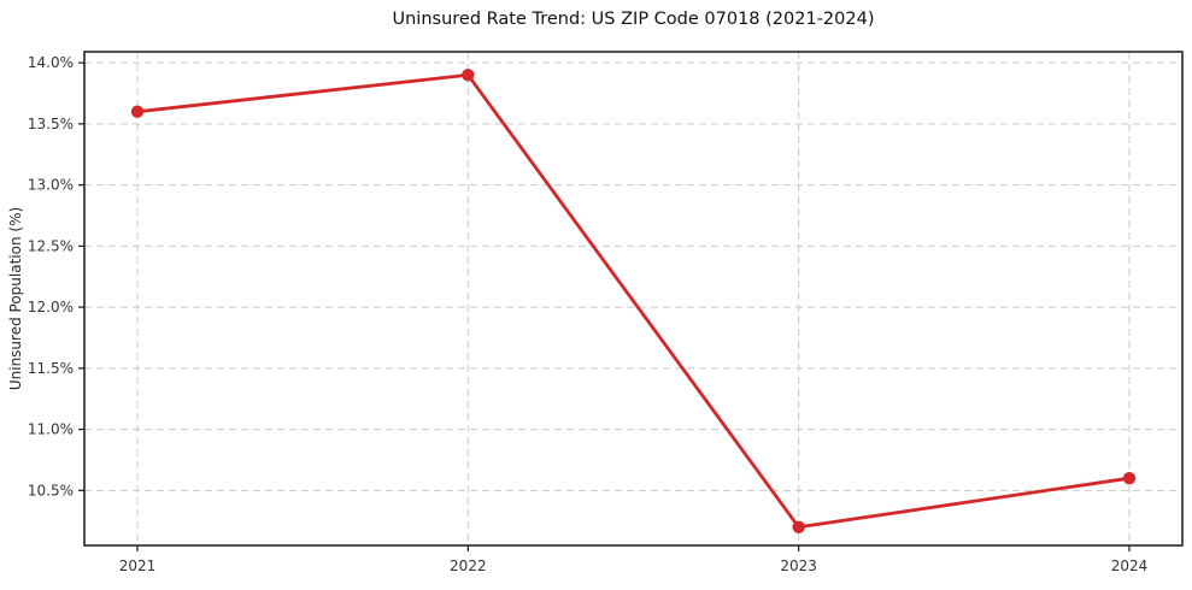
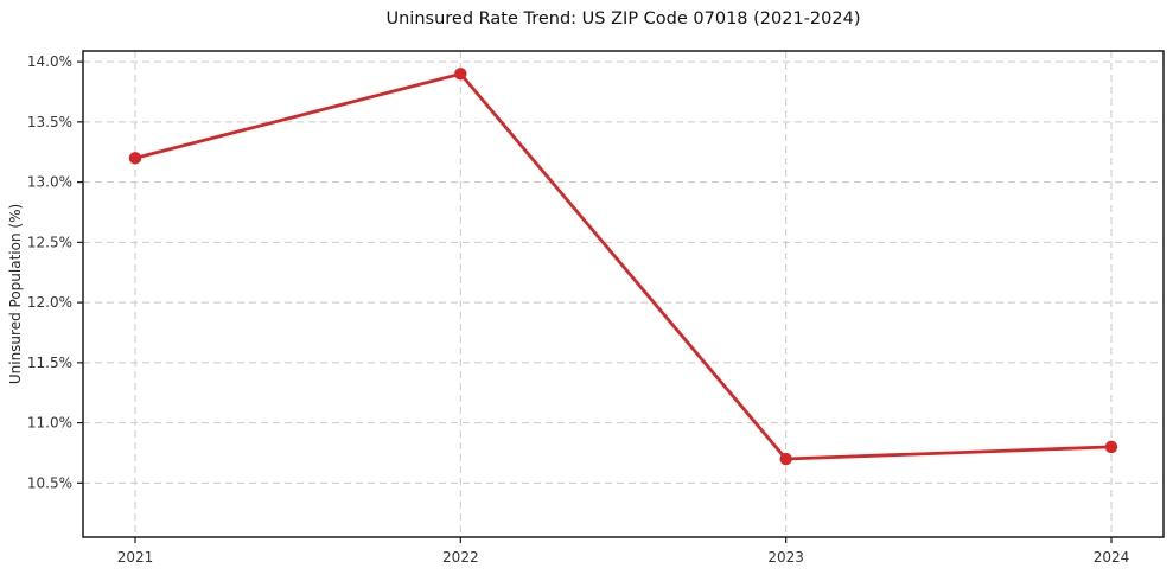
2021: 13.6% -> 13.2%
2023: 10.2% -> 10.7%
2024: 10.6% -> 10.8%
